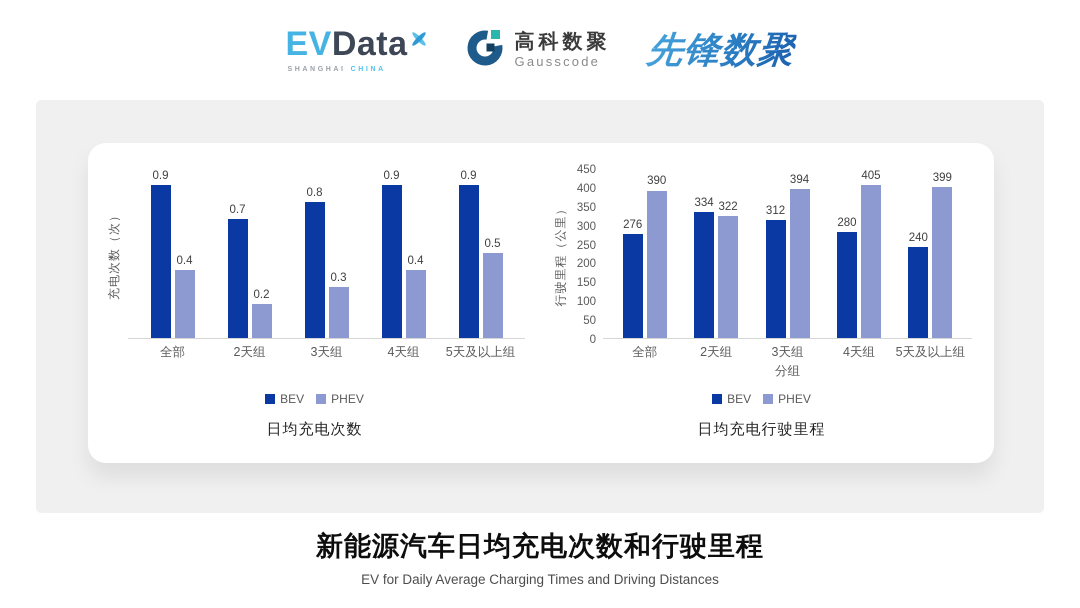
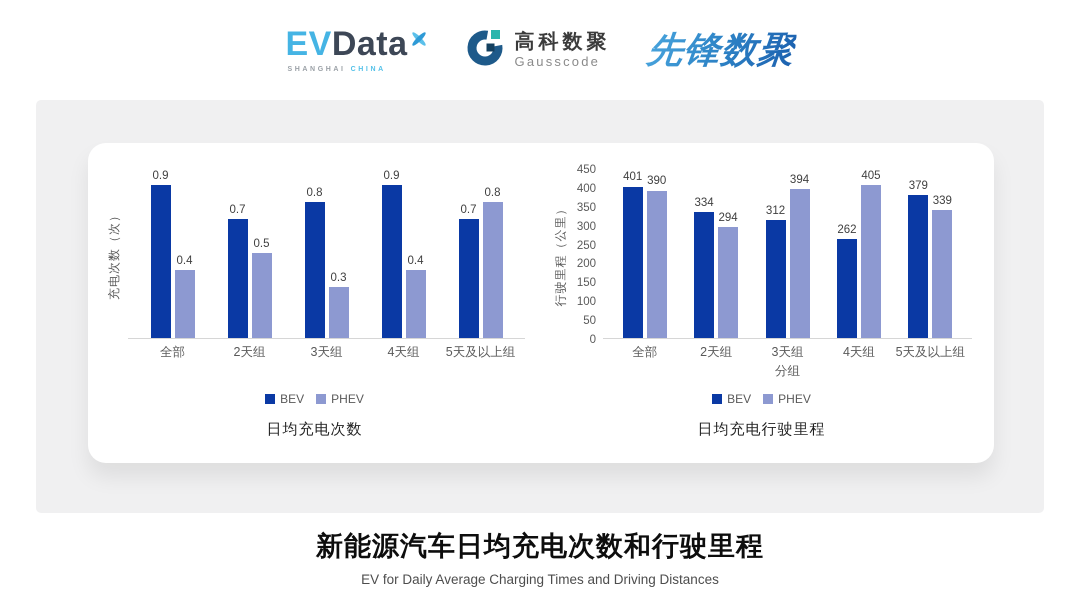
日均充电次数/PHEV/2天组: 0.2 -> 0.5
日均充电次数/BEV/5天及以上组: 0.9 -> 0.7
日均充电次数/PHEV/5天及以上组: 0.5 -> 0.8
日均充电行驶里程/BEV/全部: 276 -> 401
日均充电行驶里程/PHEV/2天组: 322 -> 294
日均充电行驶里程/BEV/4天组: 280 -> 262
日均充电行驶里程/BEV/5天及以上组: 240 -> 379
日均充电行驶里程/PHEV/5天及以上组: 399 -> 339
